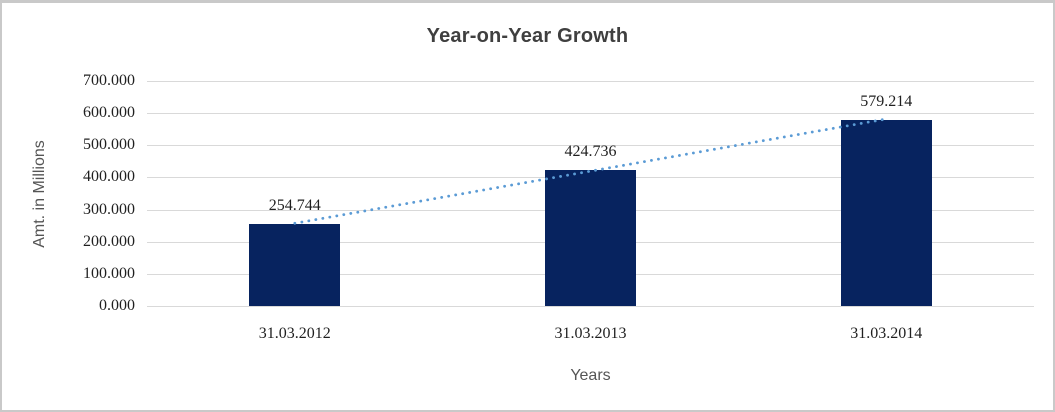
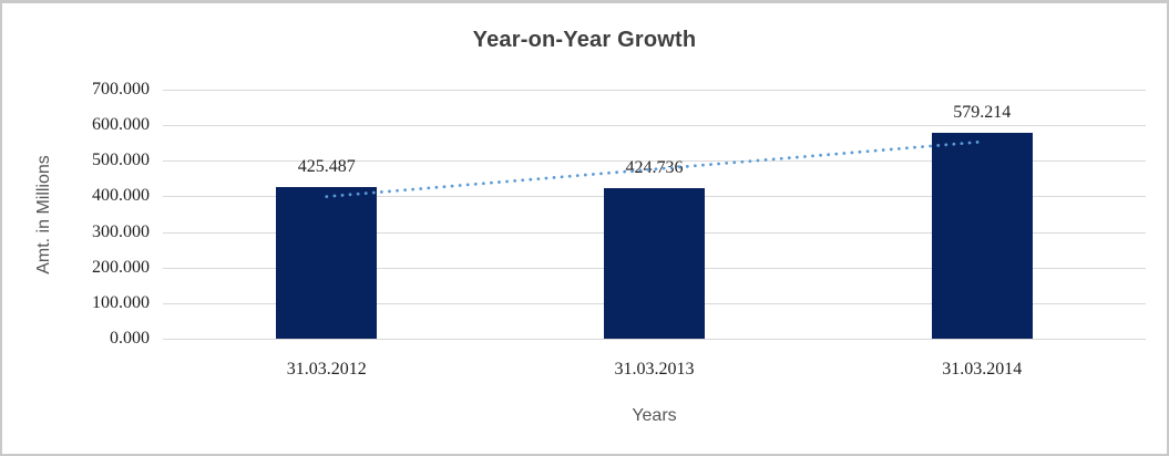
31.03.2012: 254.744 -> 425.487
